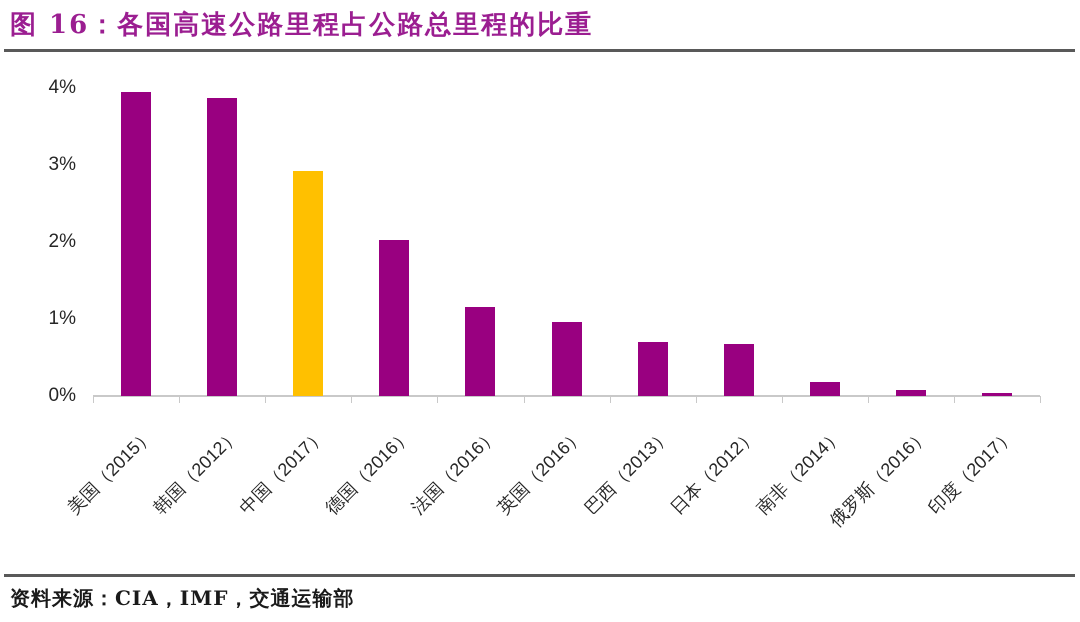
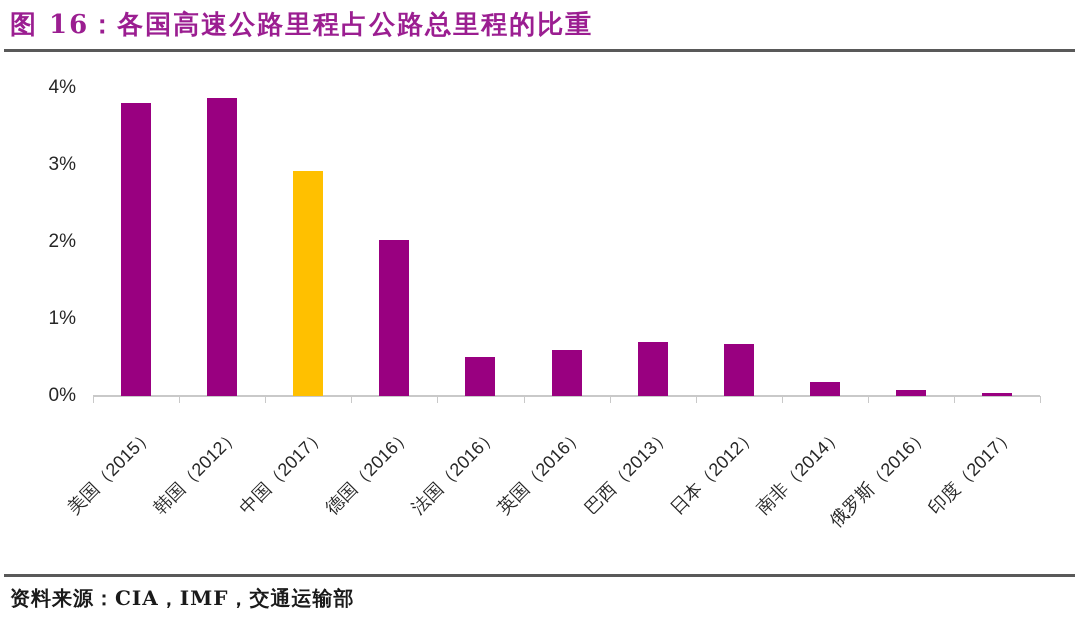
美国（2015）: 4.0% -> 3.8%
法国（2016）: 1.1% -> 0.5%
英国（2016）: 1.0% -> 0.6%
